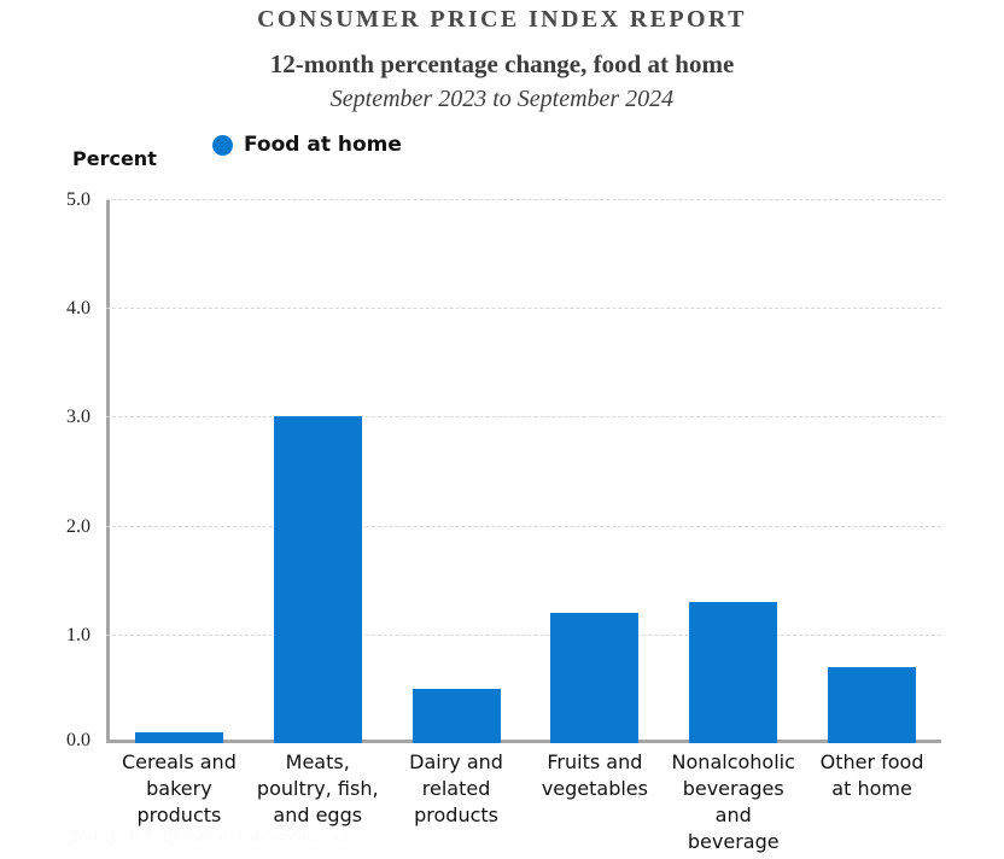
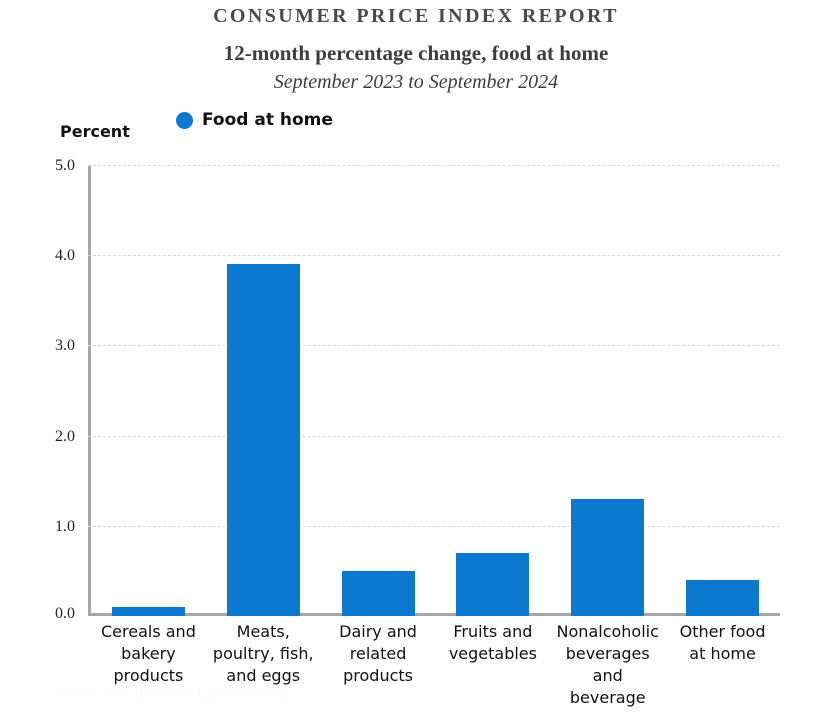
Meats, poultry, fish, and eggs: 3.0 -> 3.9
Fruits and vegetables: 1.2 -> 0.7
Other food at home: 0.7 -> 0.4
